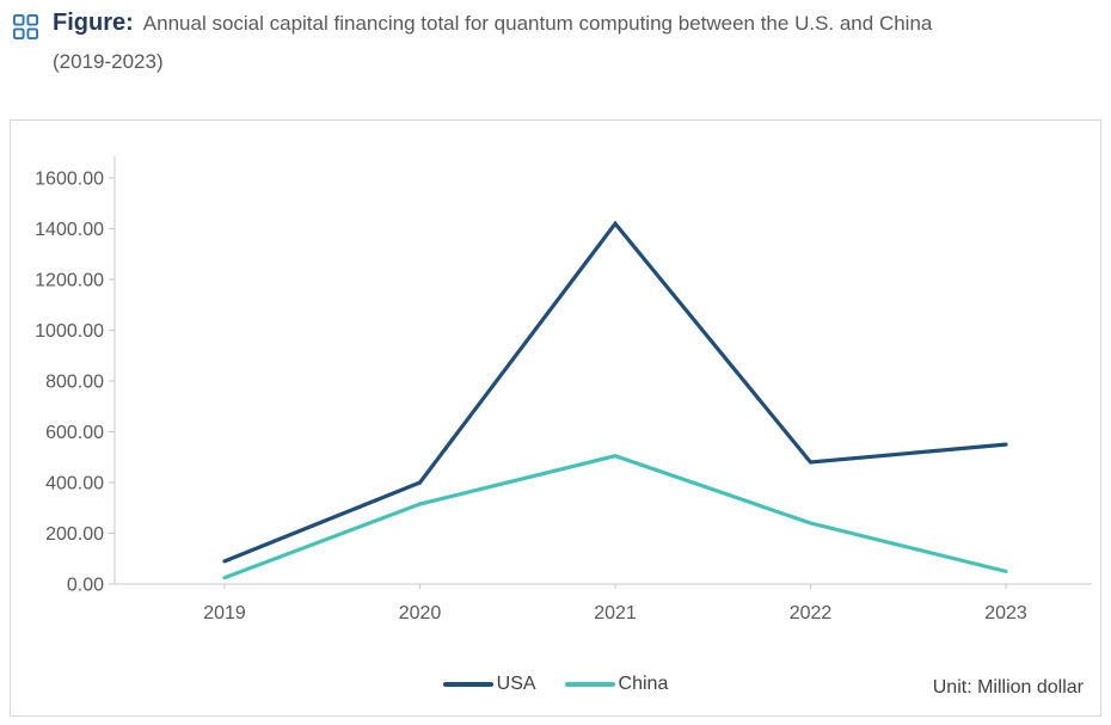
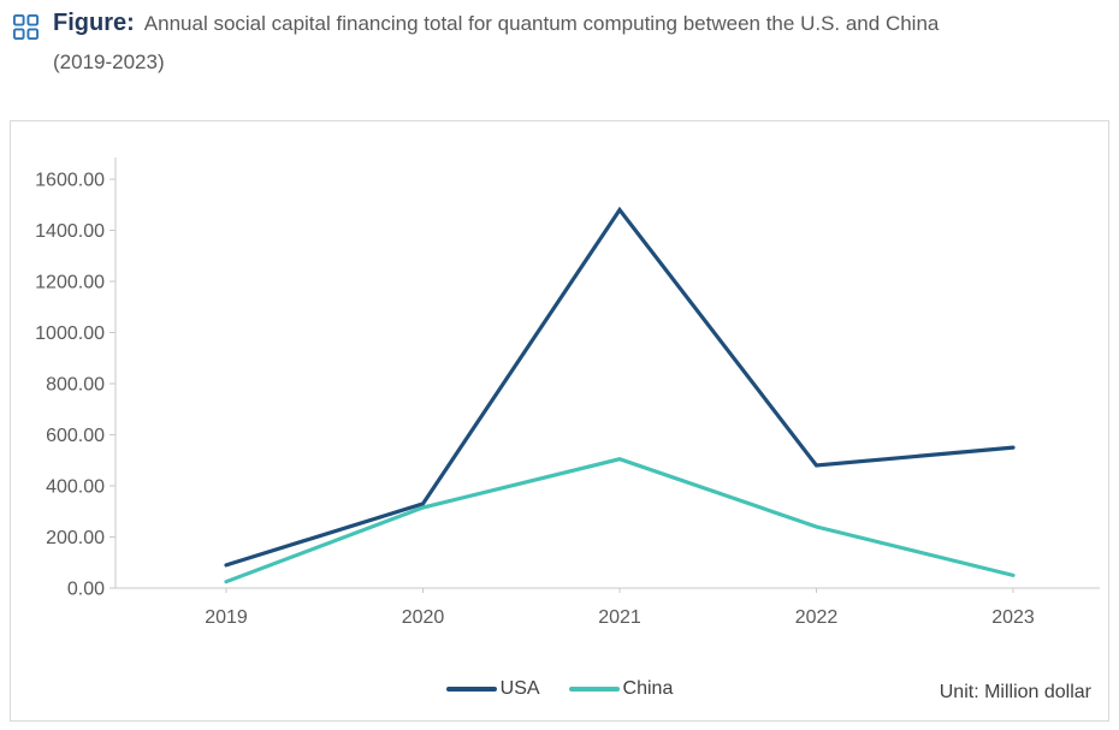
USA/2020: 400 -> 330
USA/2021: 1420 -> 1480
